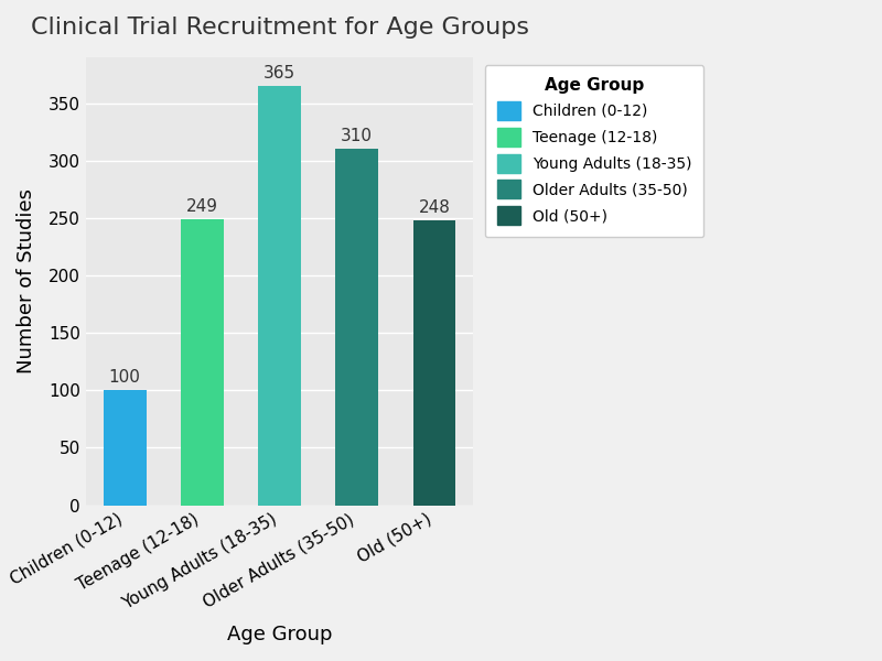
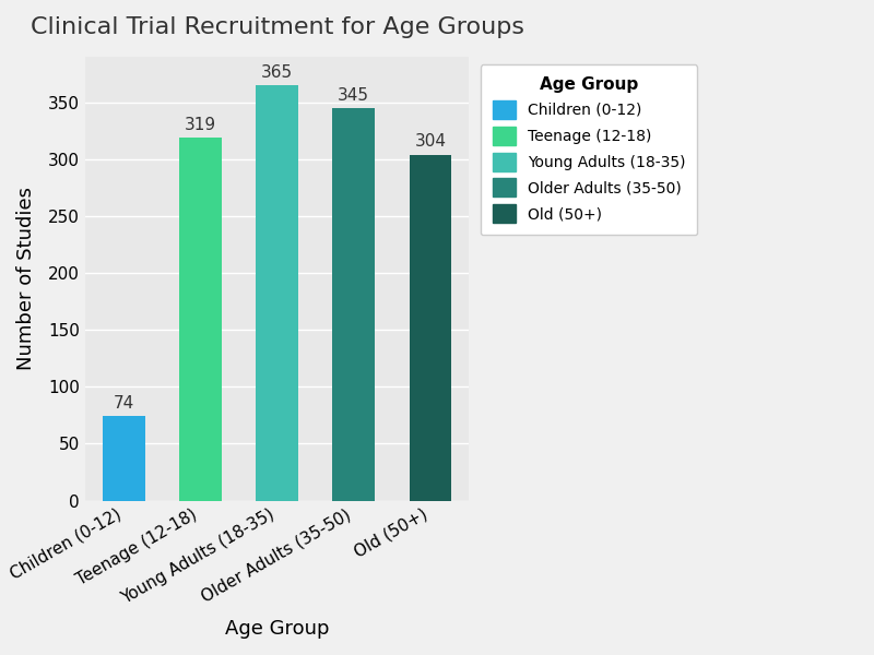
Children (0-12): 100 -> 74
Teenage (12-18): 249 -> 319
Older Adults (35-50): 310 -> 345
Old (50+): 248 -> 304
